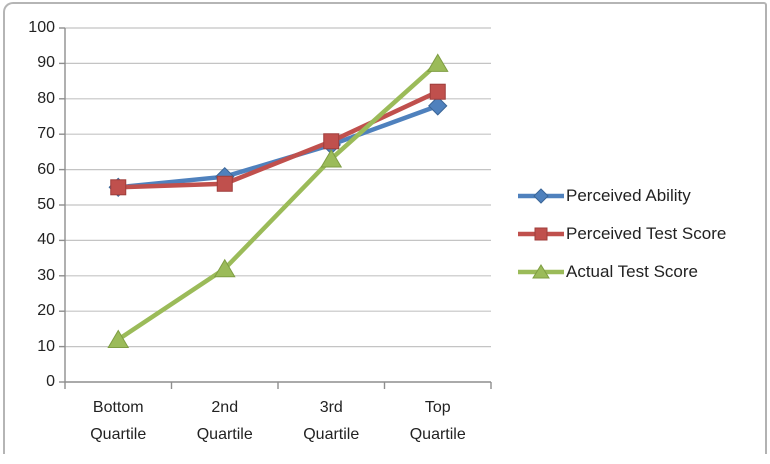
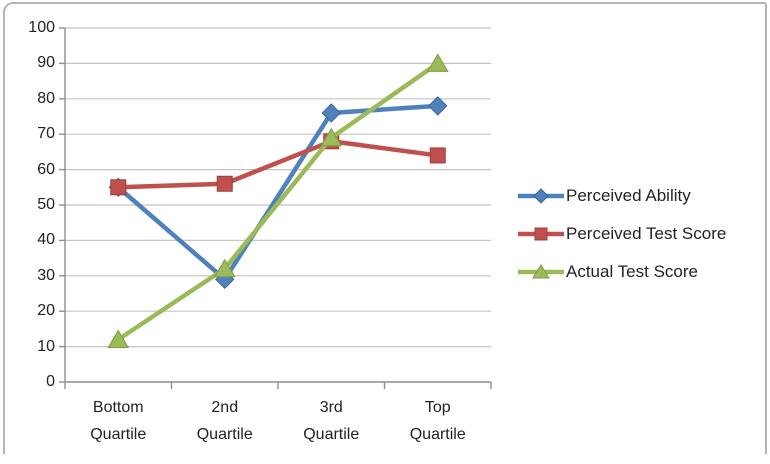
Perceived Ability/2nd Quartile: 58 -> 29
Perceived Ability/3rd Quartile: 67 -> 76
Actual Test Score/3rd Quartile: 63 -> 69
Perceived Test Score/Top Quartile: 82 -> 64
